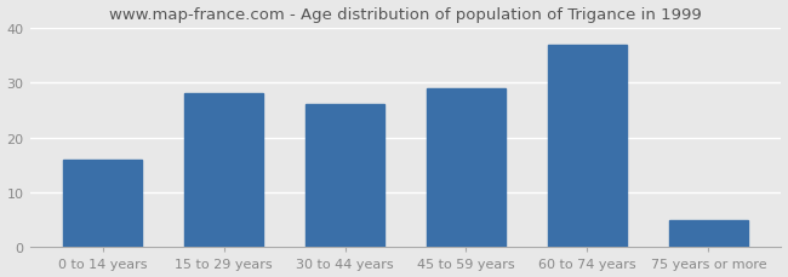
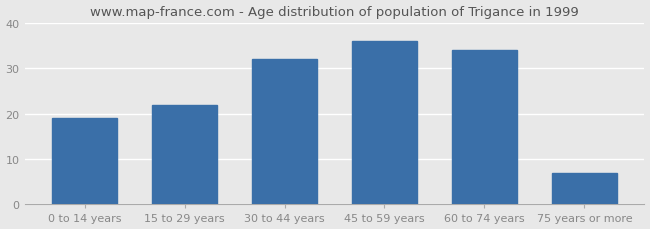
0 to 14 years: 16 -> 19
15 to 29 years: 28 -> 22
30 to 44 years: 26 -> 32
45 to 59 years: 29 -> 36
60 to 74 years: 37 -> 34
75 years or more: 5 -> 7
